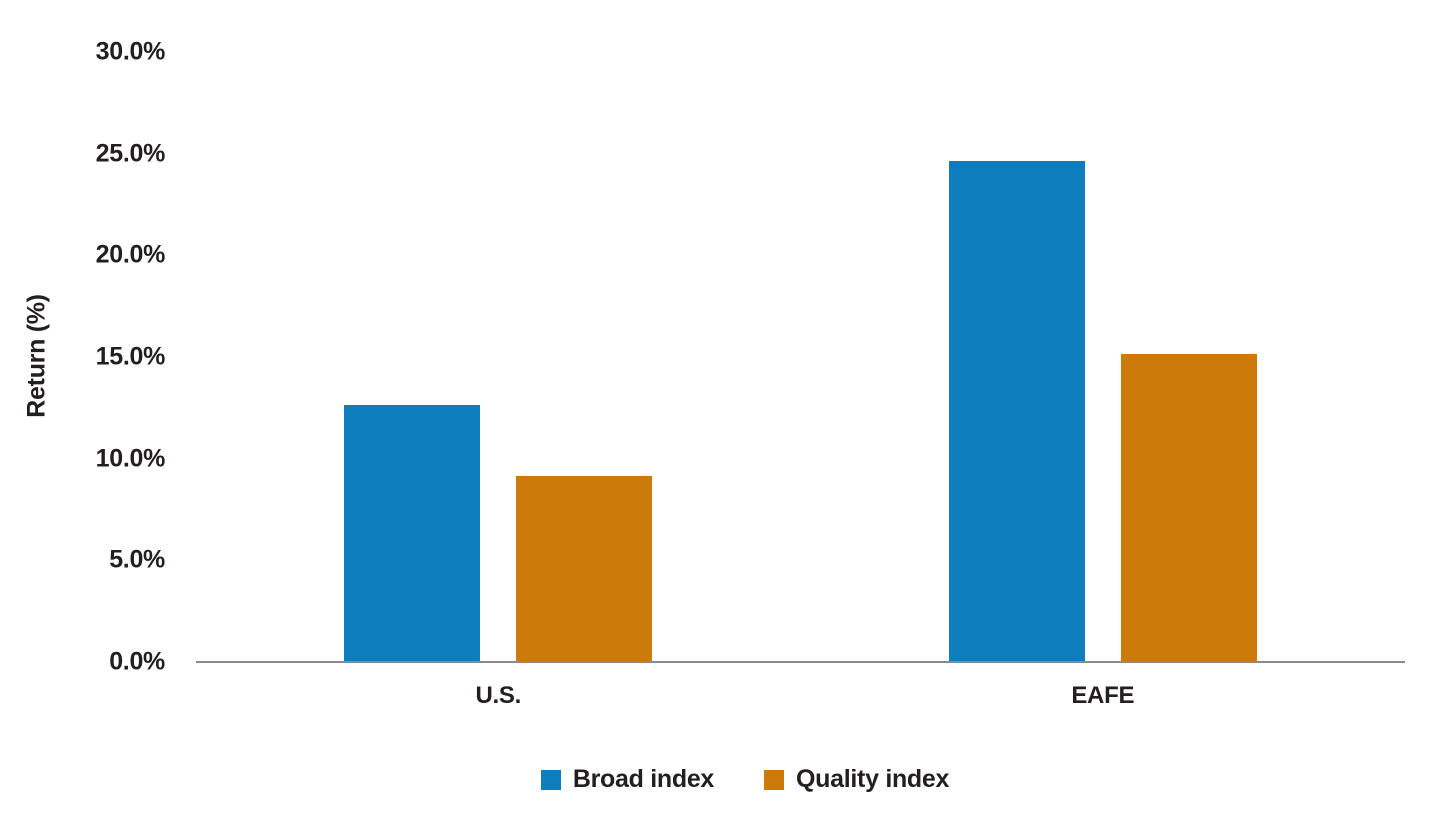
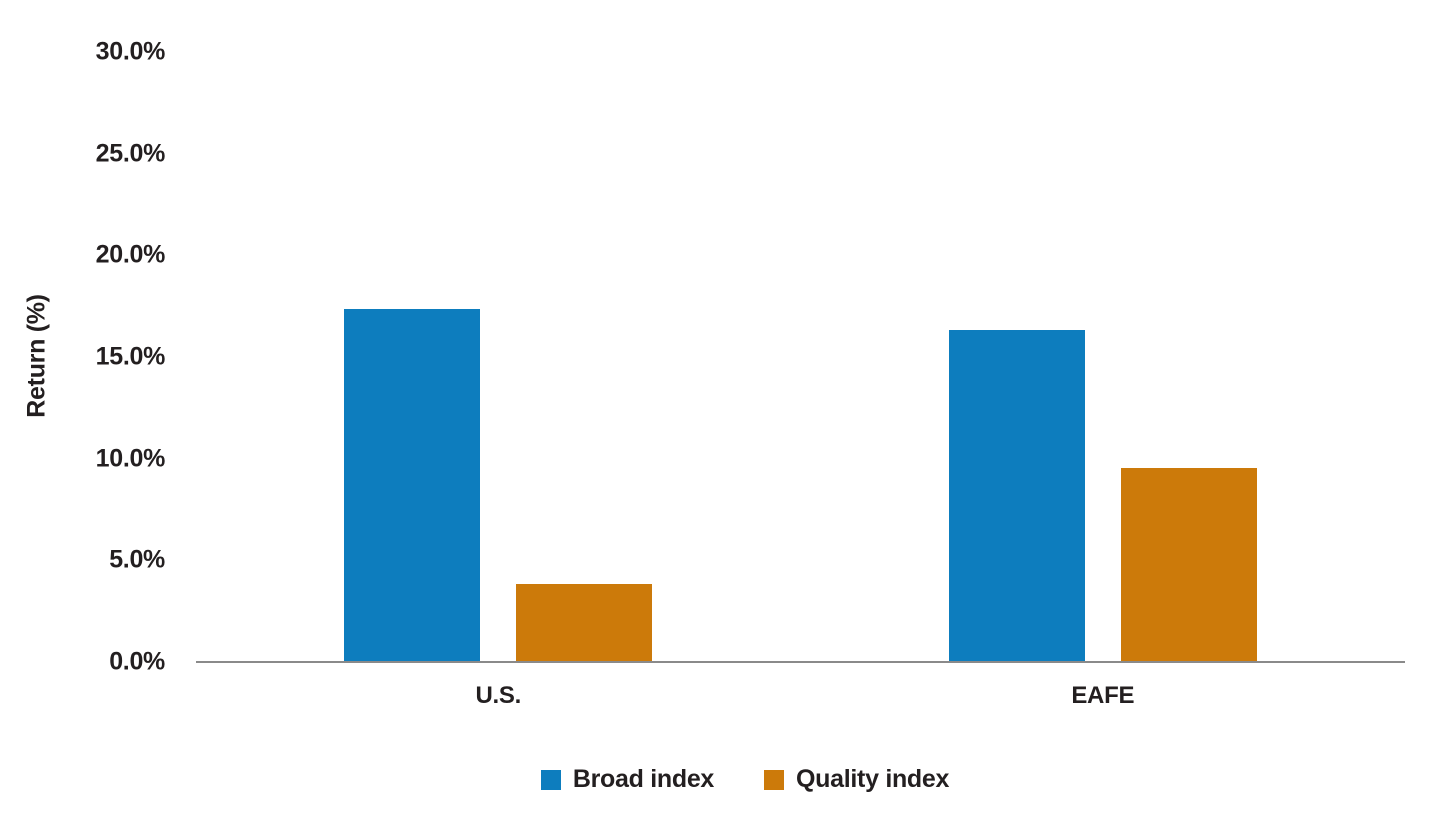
Broad index/U.S.: 12.6% -> 17.3%
Quality index/U.S.: 9.1% -> 3.8%
Broad index/EAFE: 24.6% -> 16.3%
Quality index/EAFE: 15.1% -> 9.5%
